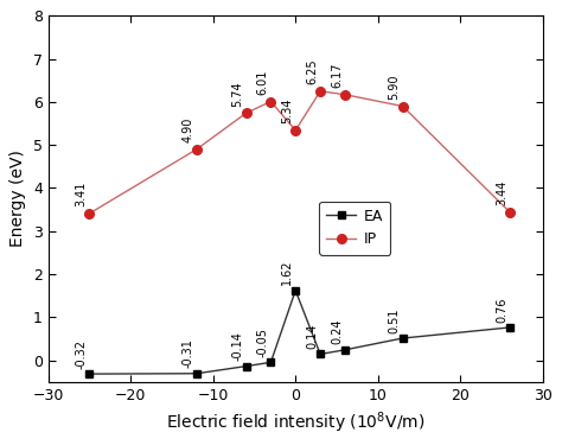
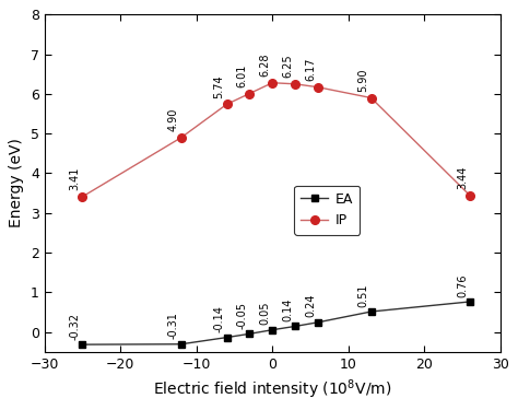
EA/0: 1.62 -> 0.05
IP/0: 5.34 -> 6.28
